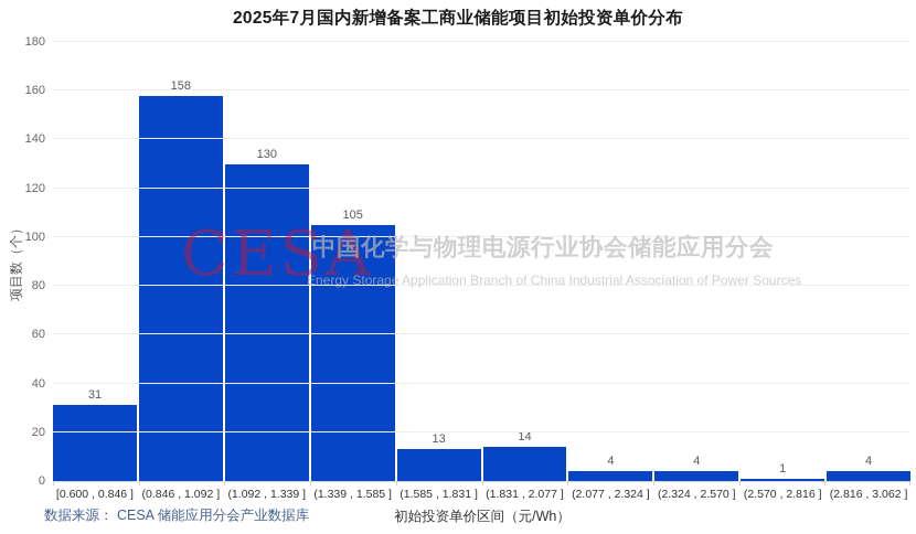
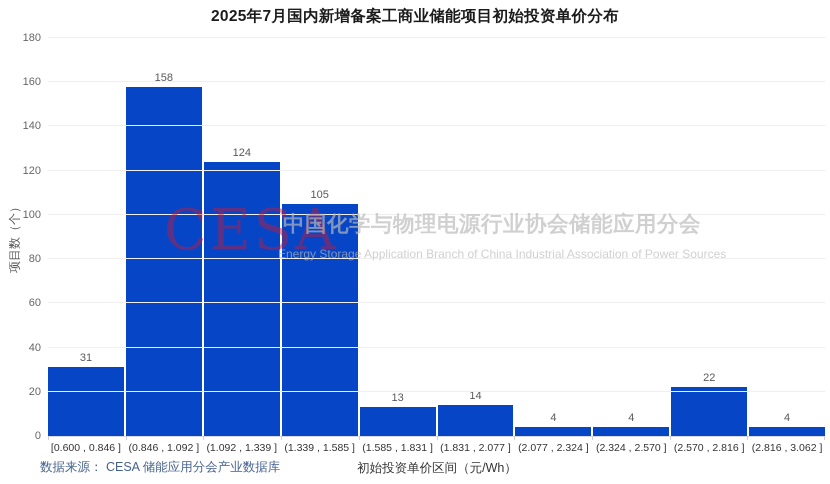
(1.092 , 1.339 ]: 130 -> 124
(2.570 , 2.816 ]: 1 -> 22
